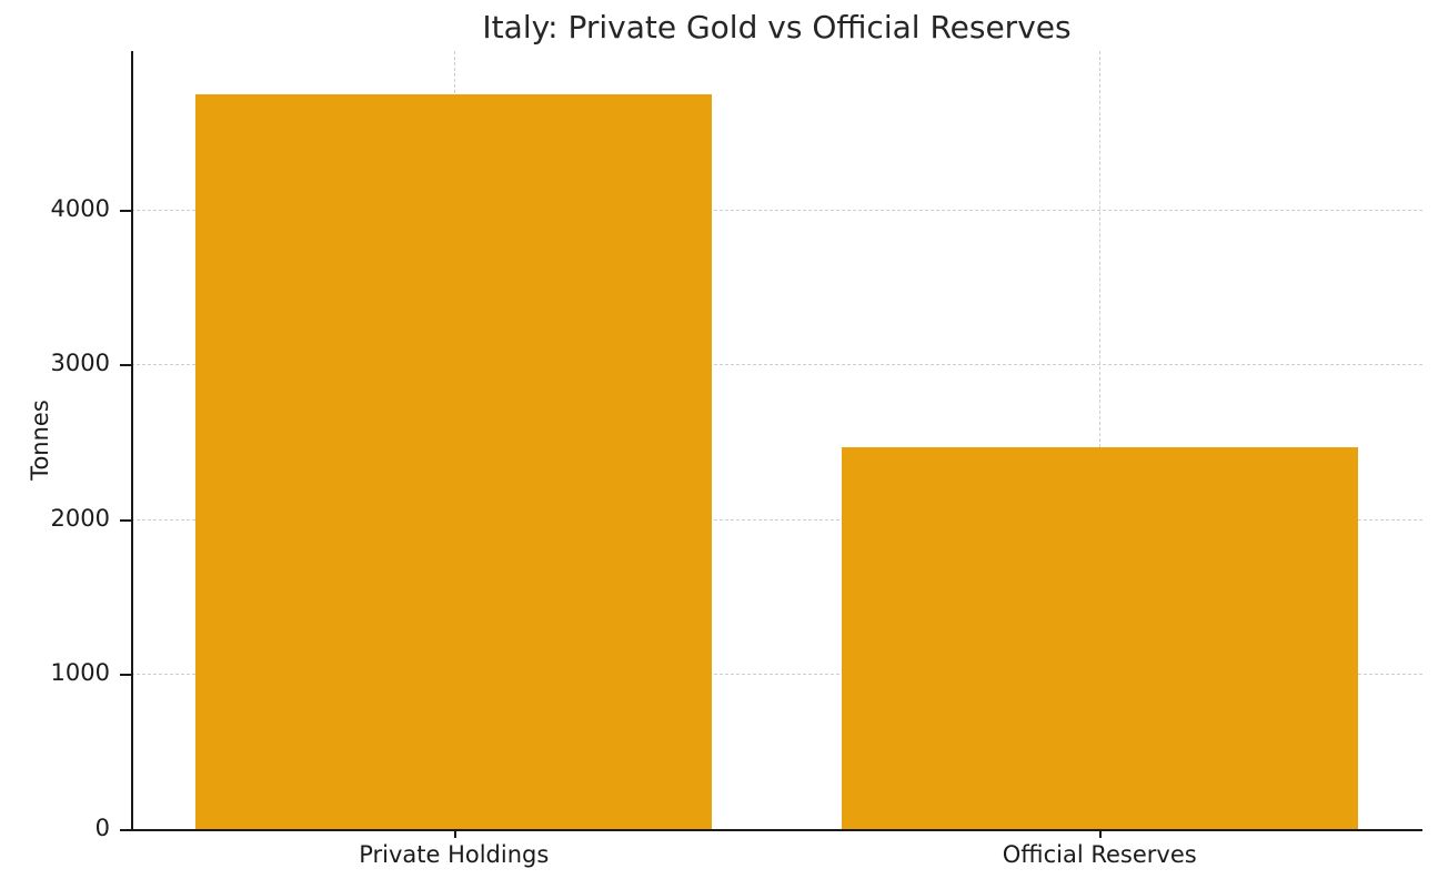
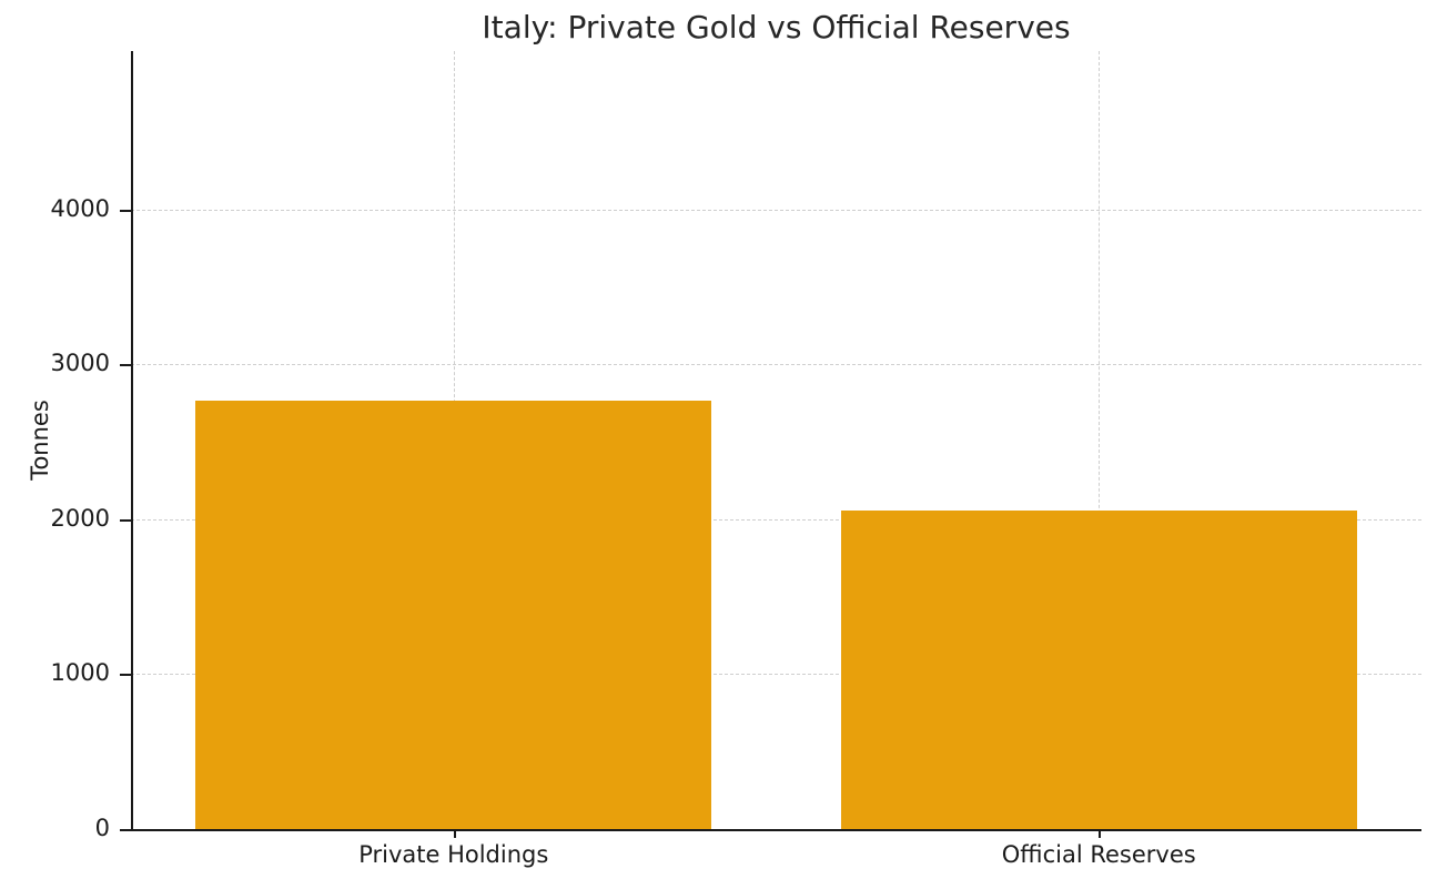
Private Holdings: 4740 -> 2770
Official Reserves: 2460 -> 2060
